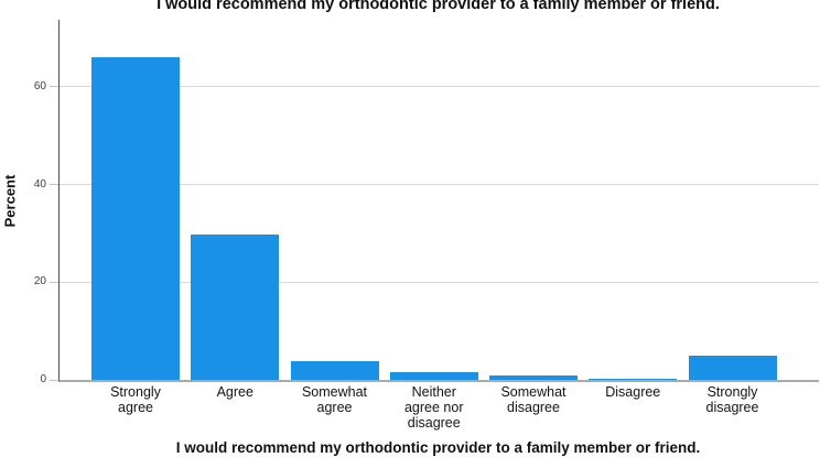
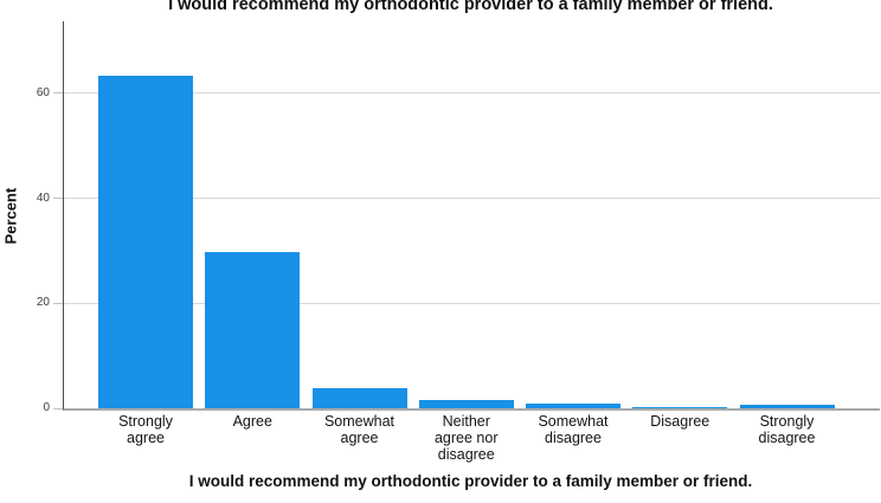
Strongly agree: 66 -> 63
Strongly disagree: 5 -> 1
